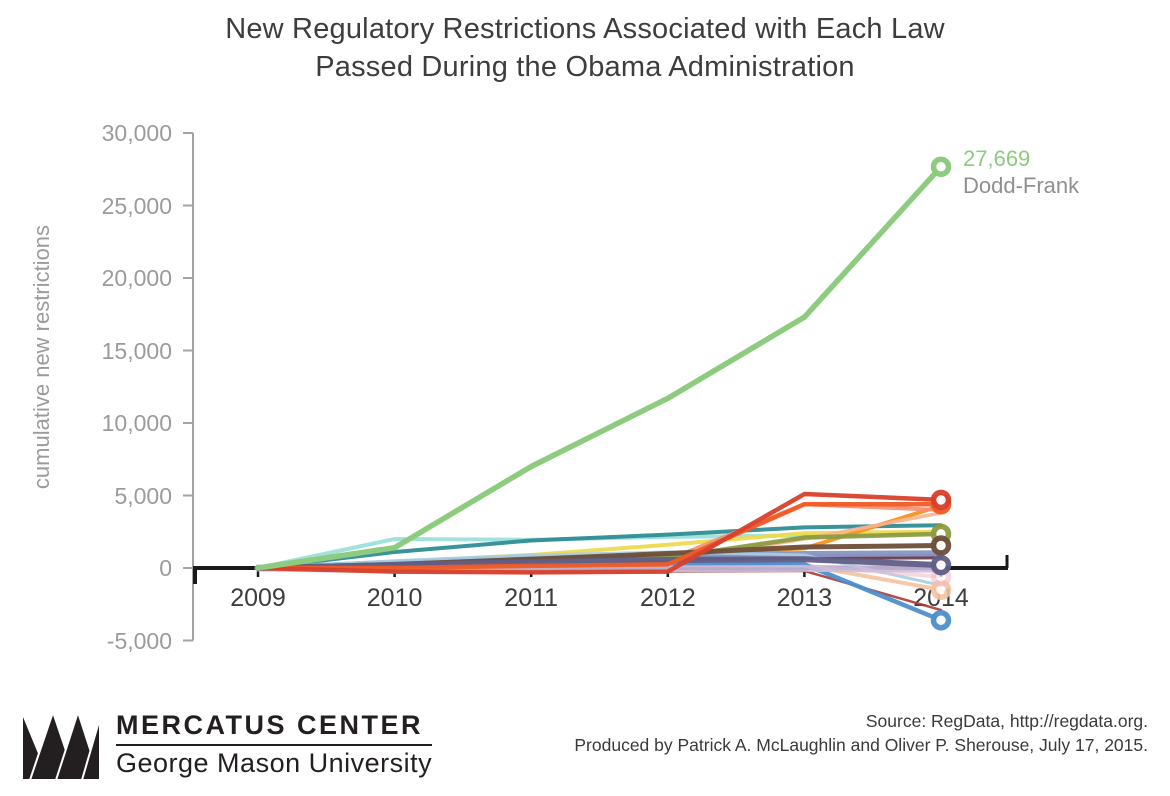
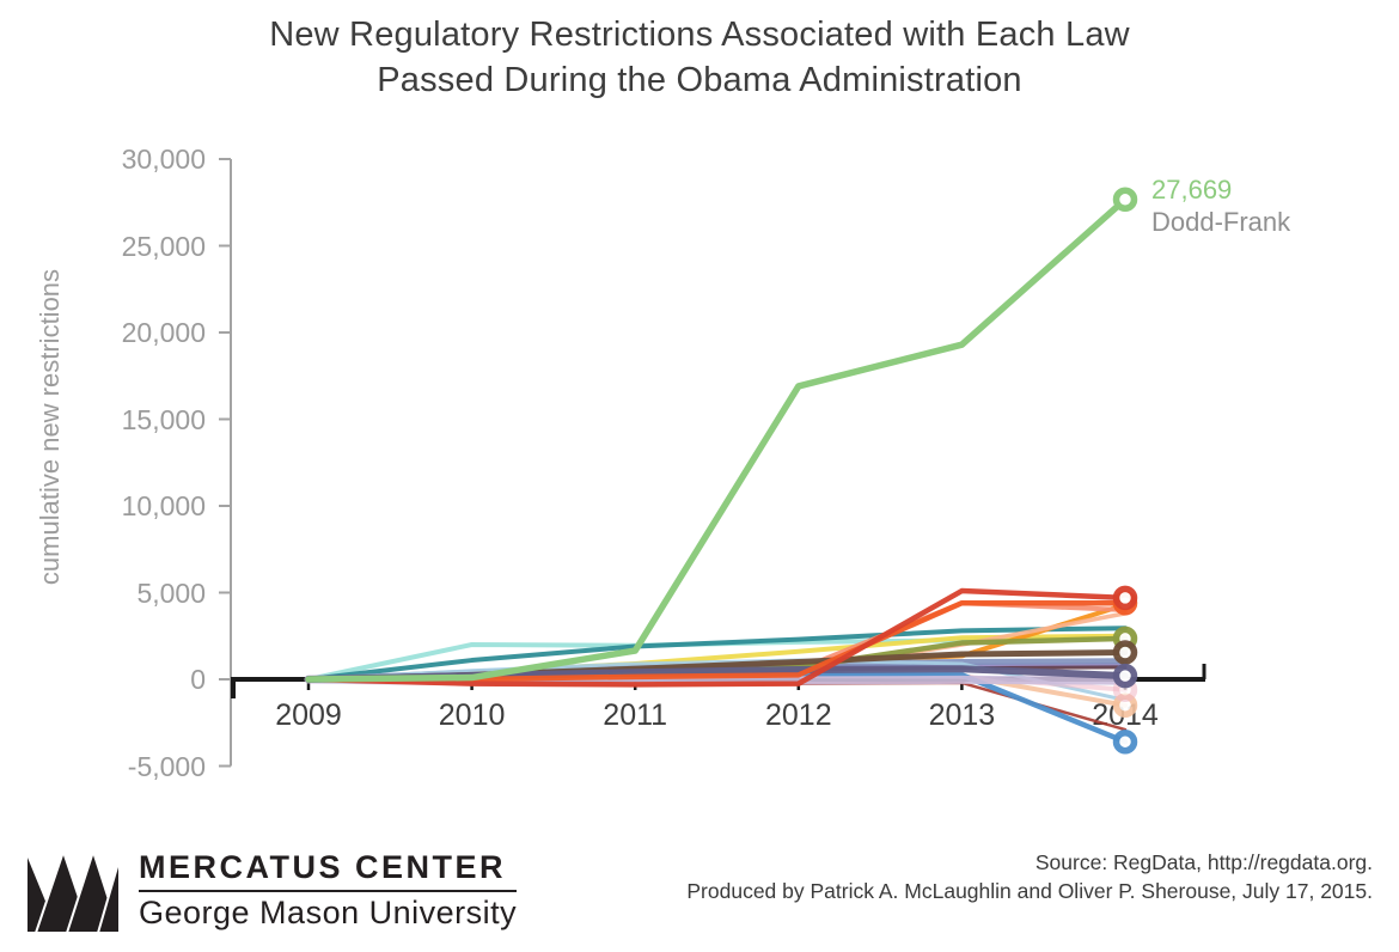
Dodd-Frank/2010: 1400 -> 100
Dodd-Frank/2011: 7000 -> 1600
Dodd-Frank/2012: 11700 -> 16900
Dodd-Frank/2013: 17300 -> 19300
